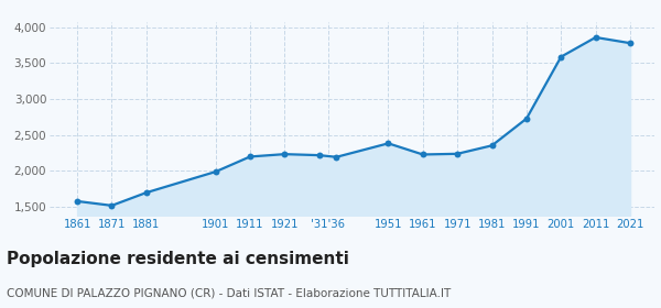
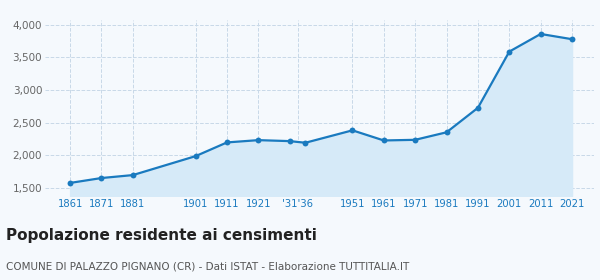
1871: 1,520 -> 1,660
